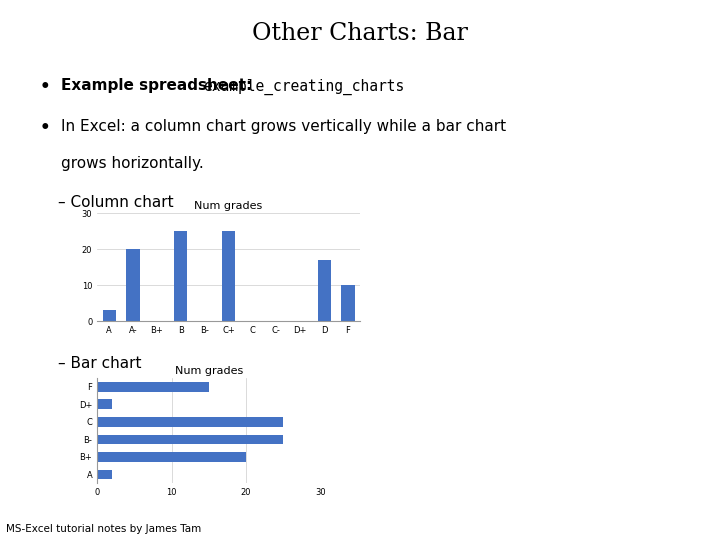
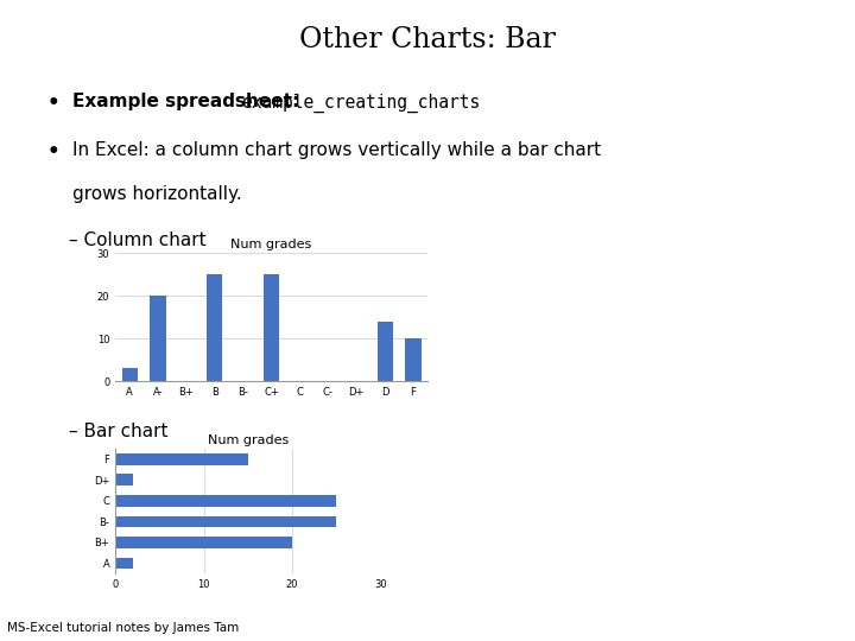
D: 17 -> 14
